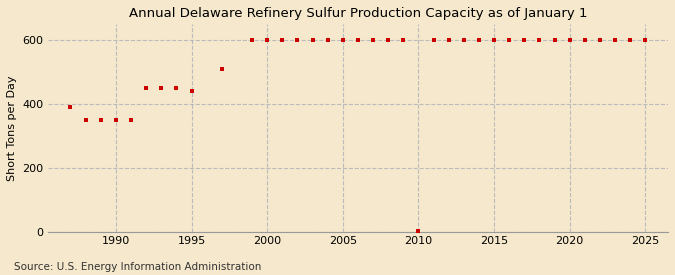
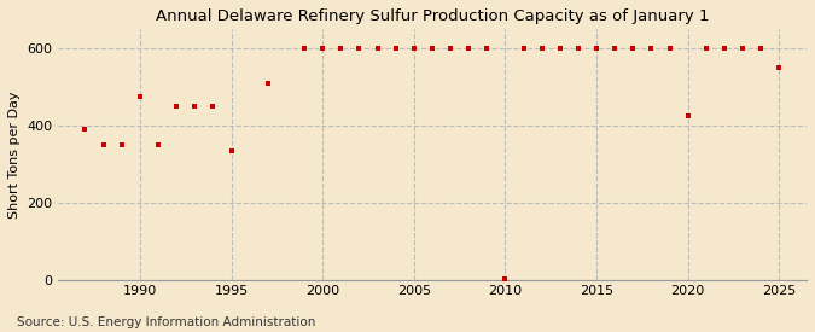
1990: 350 -> 475
1995: 440 -> 335
2020: 600 -> 425
2025: 600 -> 550
